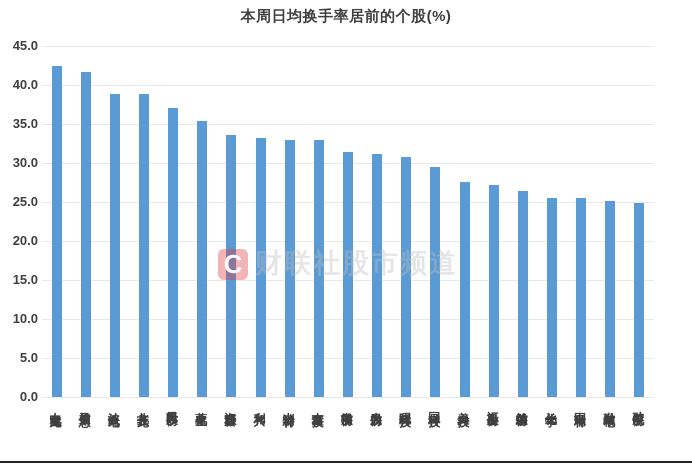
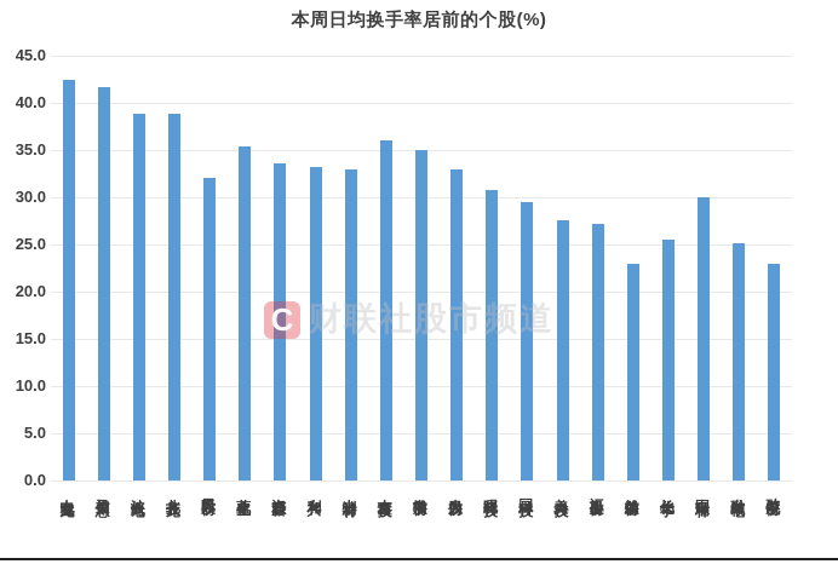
天际股份: 37 -> 32
吉鑫科技: 33 -> 36
常辅股份: 31 -> 35
大为股份: 31 -> 33
灿芯股份: 26 -> 23
中国瑞林: 26 -> 30
矽电股份: 25 -> 23
